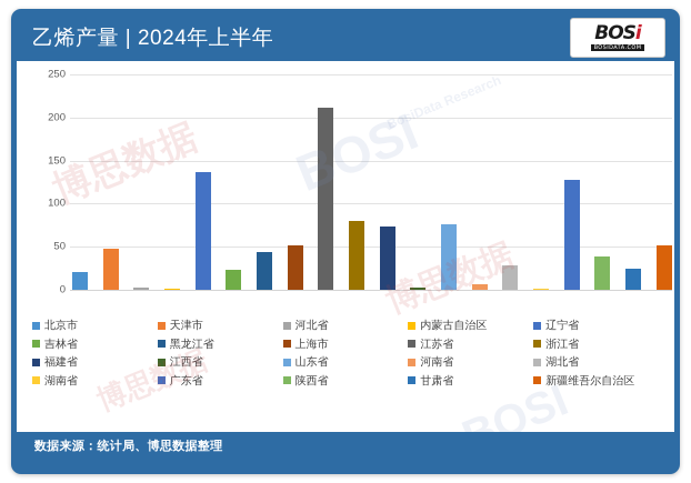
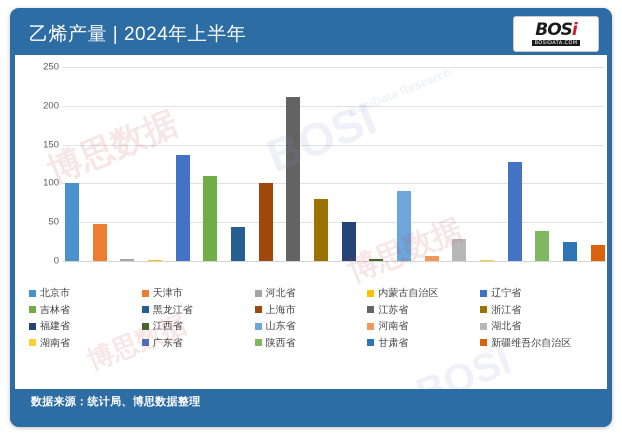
北京市: 20 -> 100
吉林省: 20 -> 110
上海市: 50 -> 100
福建省: 70 -> 50
山东省: 80 -> 90
新疆维吾尔自治区: 50 -> 20
